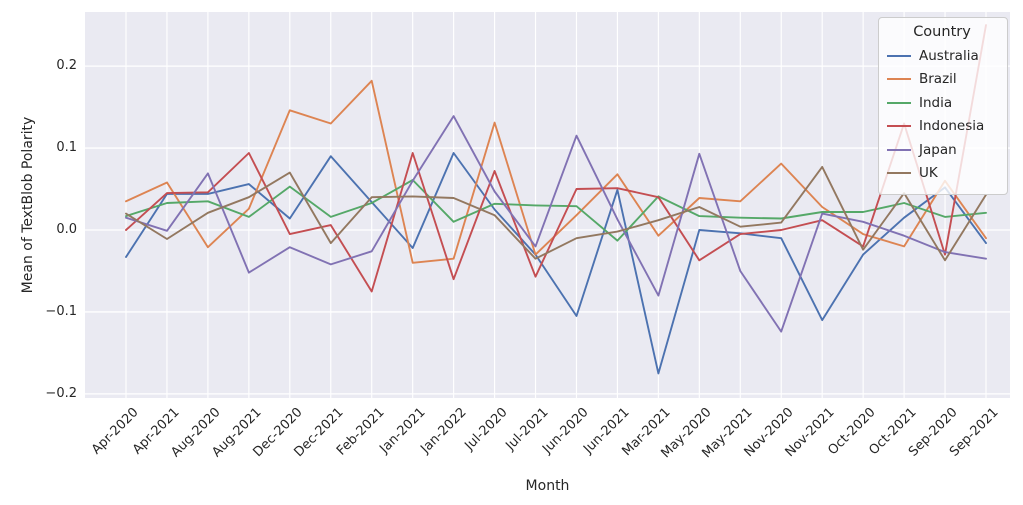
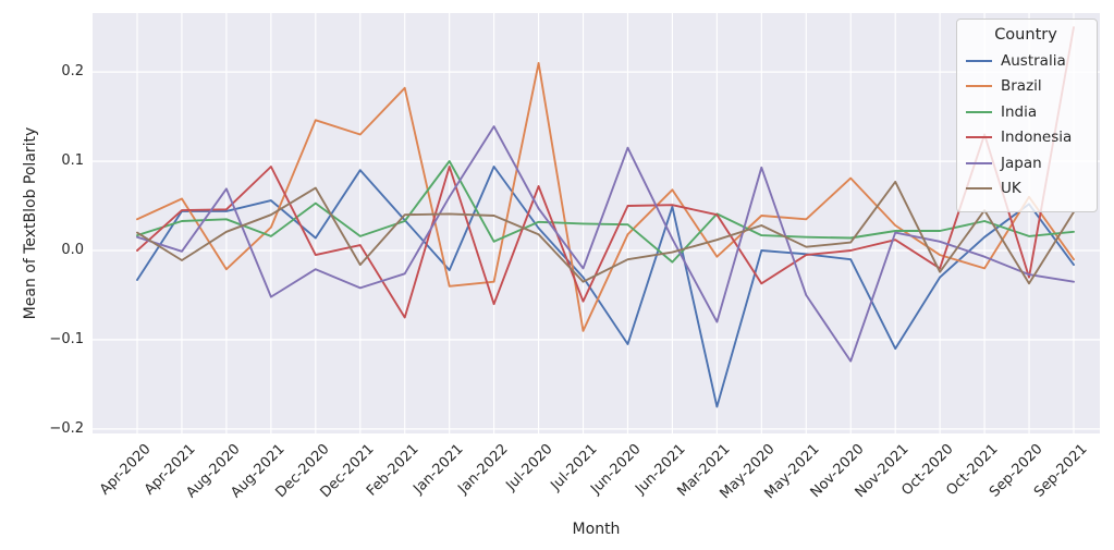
India/Jan-2021: 0.06 -> 0.10
Brazil/Jul-2020: 0.13 -> 0.21
Brazil/Jul-2021: -0.03 -> -0.09
